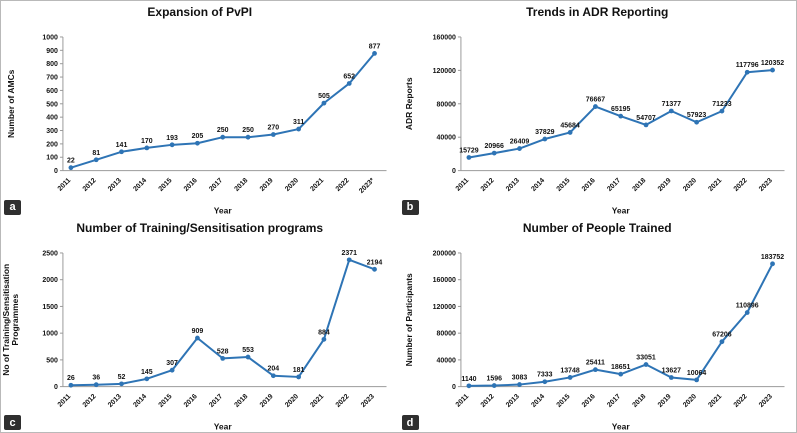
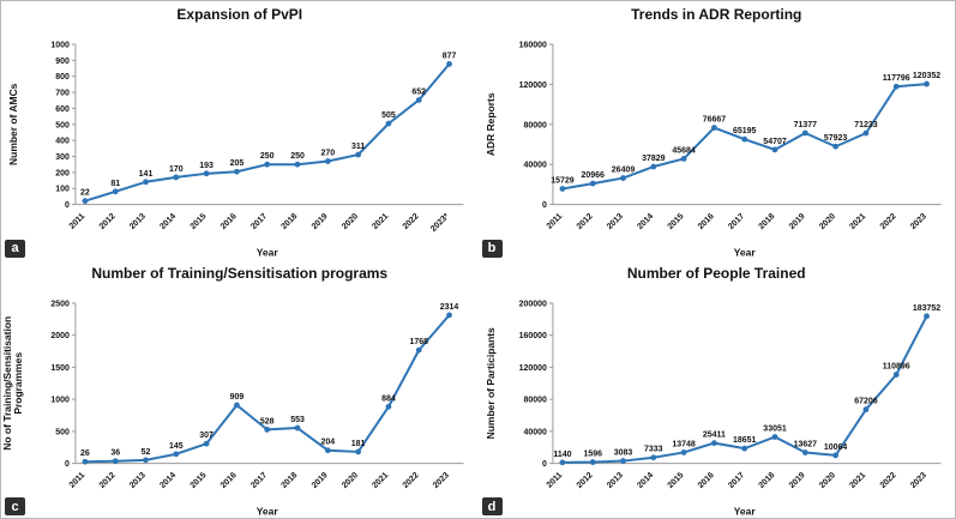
Number of Training/Sensitisation programs/2022: 2371 -> 1768
Number of Training/Sensitisation programs/2023: 2194 -> 2314
